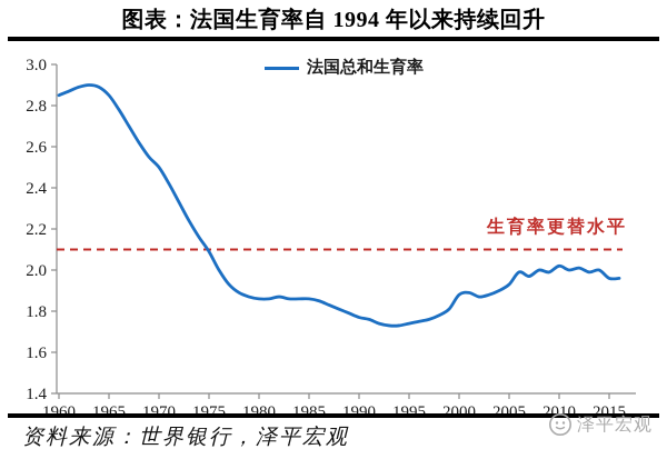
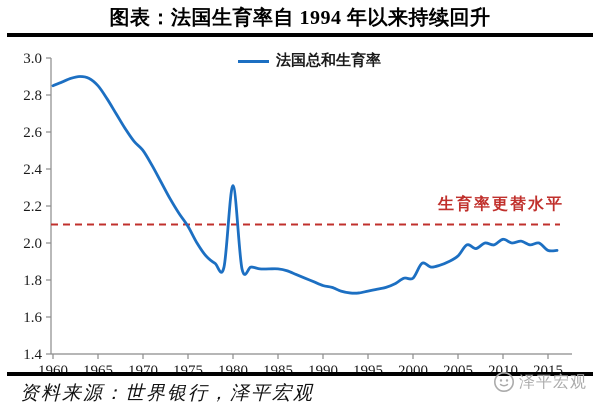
1980: 1.86 -> 2.31
2000: 1.88 -> 1.81
